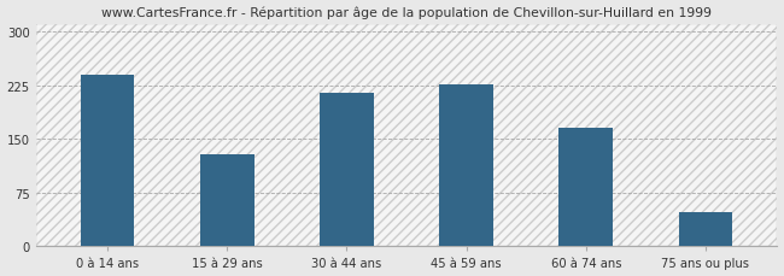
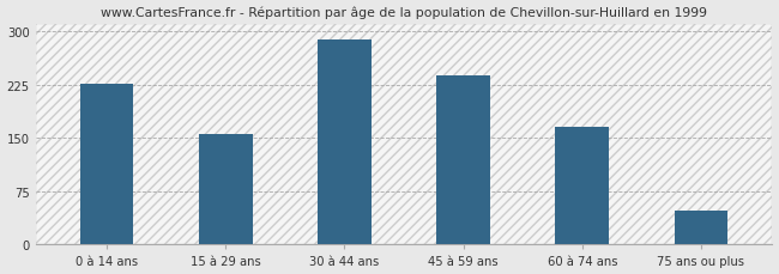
0 à 14 ans: 240 -> 226
15 à 29 ans: 128 -> 155
30 à 44 ans: 214 -> 288
45 à 59 ans: 226 -> 238
